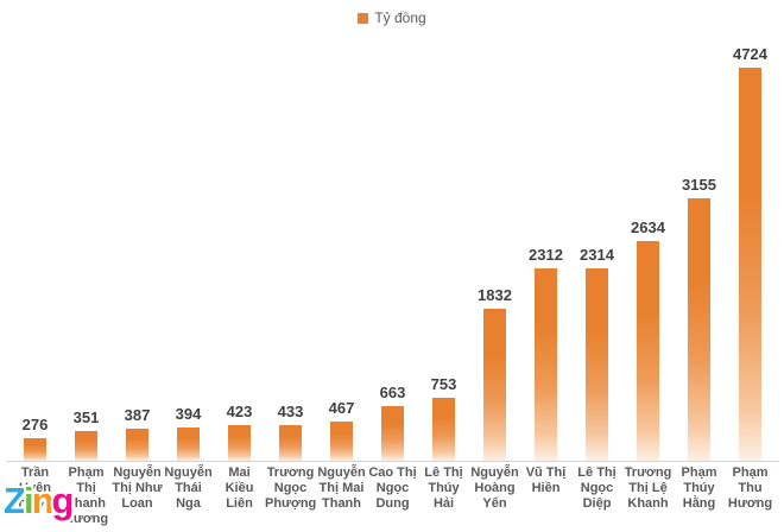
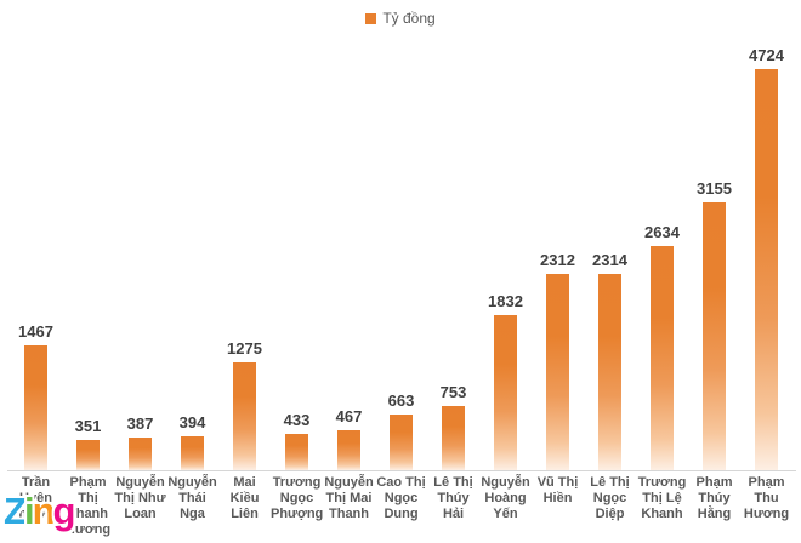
Trần Uyên Phương: 276 -> 1467
Mai Kiều Liên: 423 -> 1275
